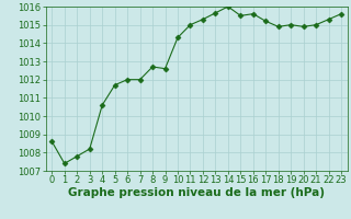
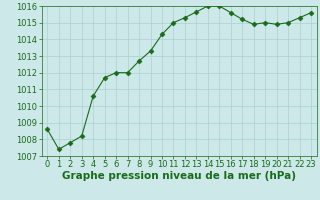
9: 1012.6 -> 1013.3
15: 1015.5 -> 1016.0
